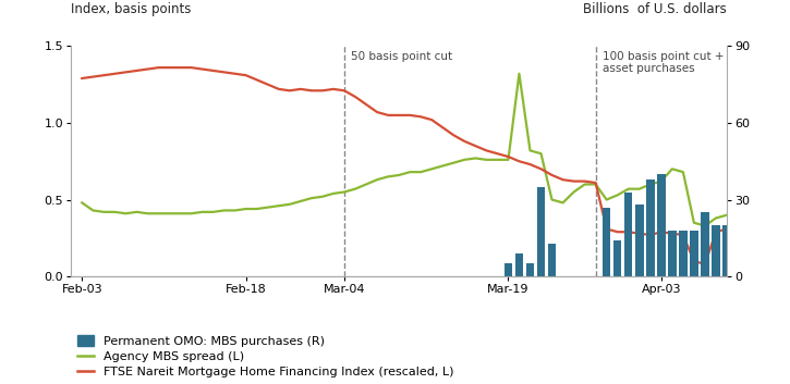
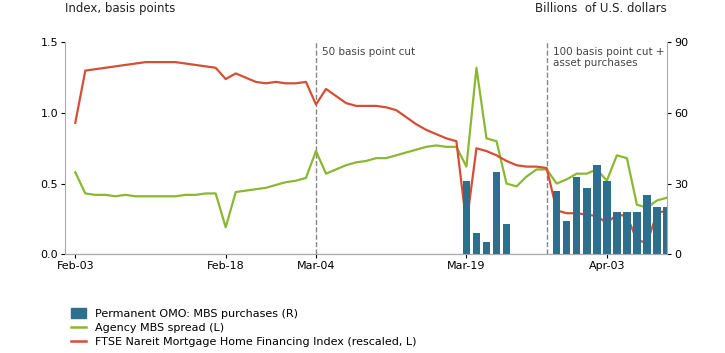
FTSE Nareit Mortgage Home Financing Index (rescaled, L)/Feb-03: 1.29 -> 0.93
Agency MBS spread (L)/Feb-03: 0.48 -> 0.58
FTSE Nareit Mortgage Home Financing Index (rescaled, L)/Feb-18: 1.31 -> 1.24
Agency MBS spread (L)/Feb-18: 0.44 -> 0.19
FTSE Nareit Mortgage Home Financing Index (rescaled, L)/Mar-04: 1.21 -> 1.06
Agency MBS spread (L)/Mar-04: 0.55 -> 0.73
FTSE Nareit Mortgage Home Financing Index (rescaled, L)/Mar-19: 0.78 -> 0.21
Agency MBS spread (L)/Mar-19: 0.76 -> 0.62
Permanent OMO: MBS purchases (R)/Mar-19: 5 -> 31
FTSE Nareit Mortgage Home Financing Index (rescaled, L)/Apr-03: 0.29 -> 0.22
Agency MBS spread (L)/Apr-03: 0.62 -> 0.52
Permanent OMO: MBS purchases (R)/Apr-03: 40 -> 31
